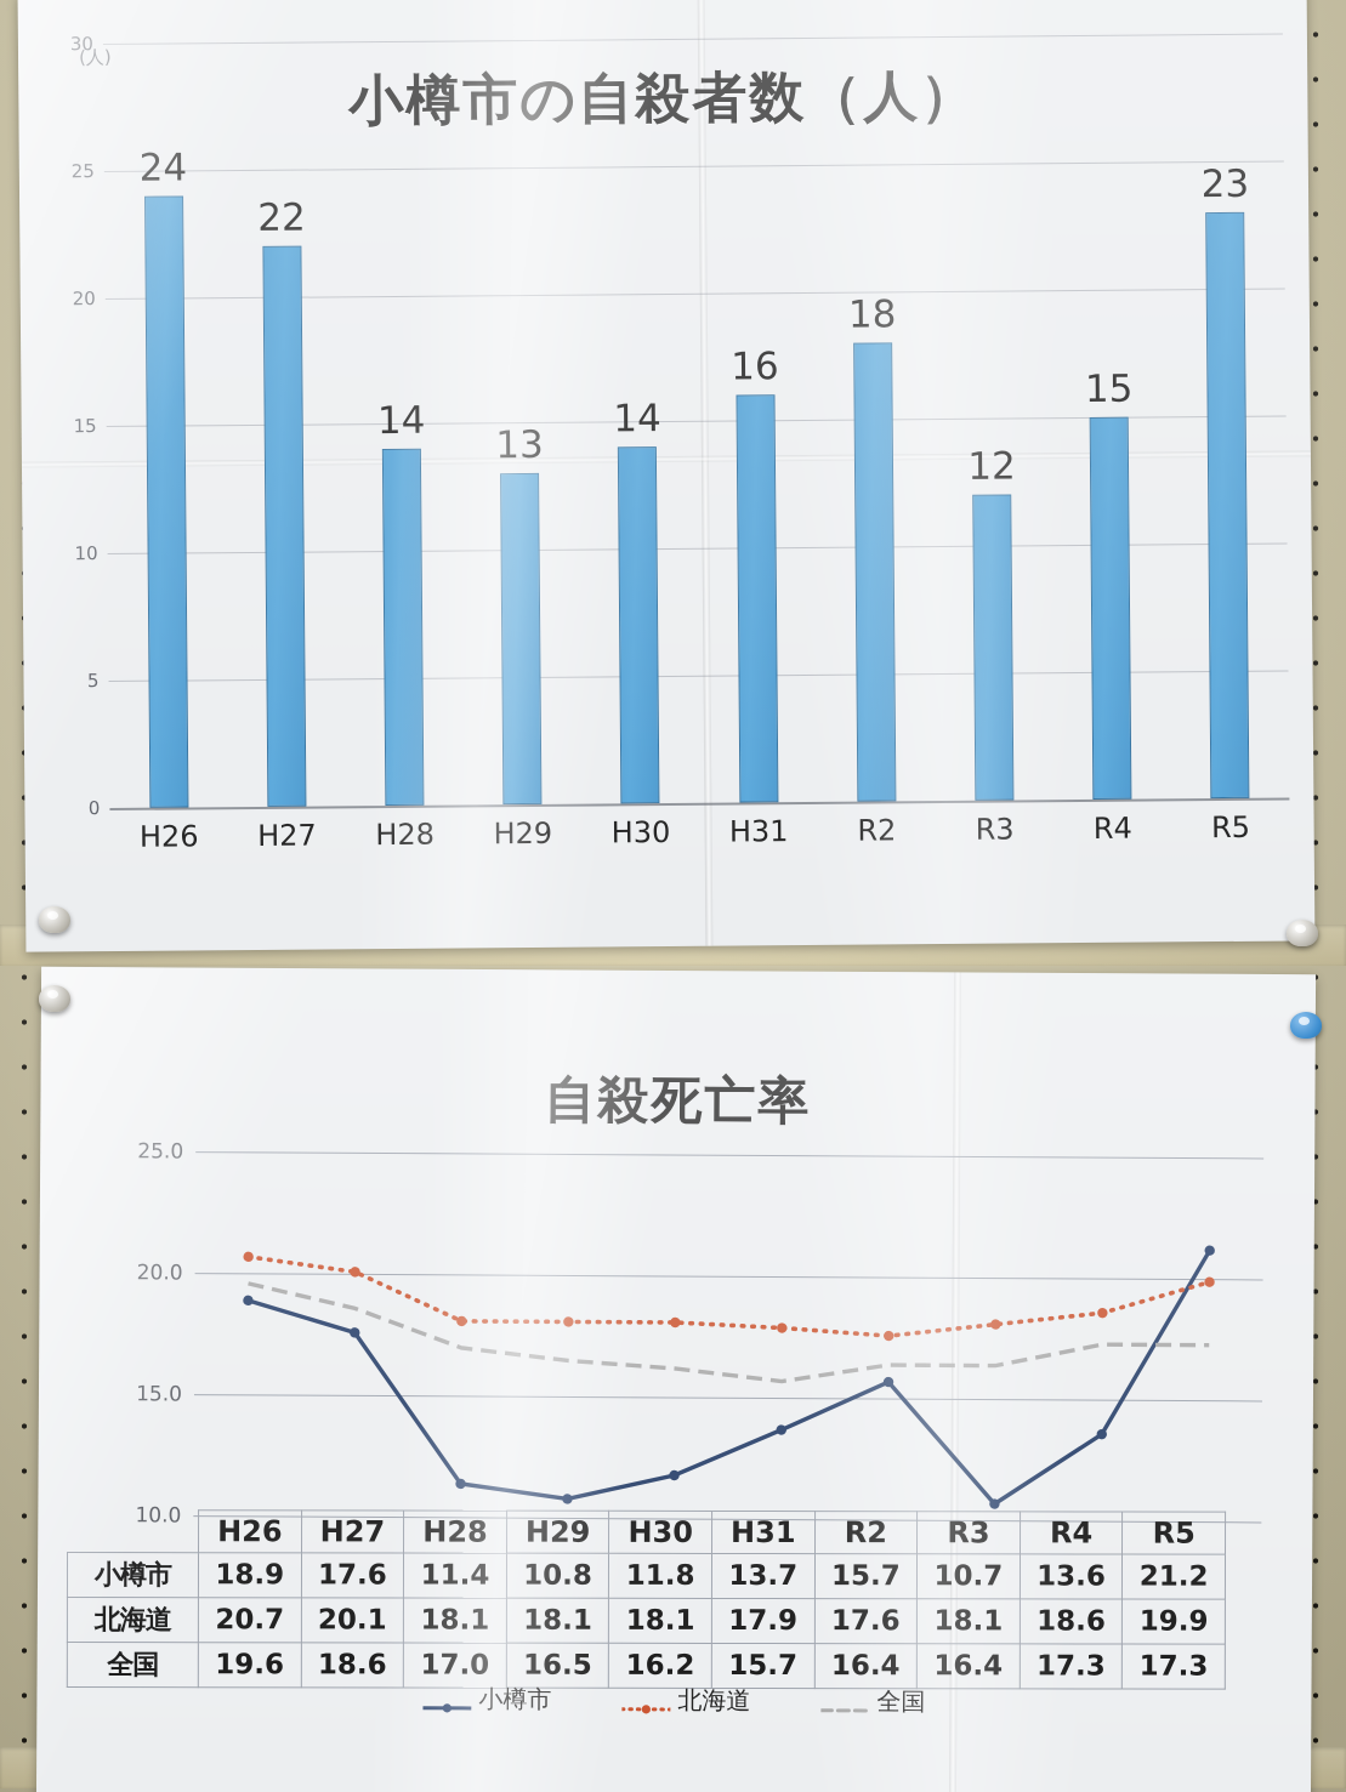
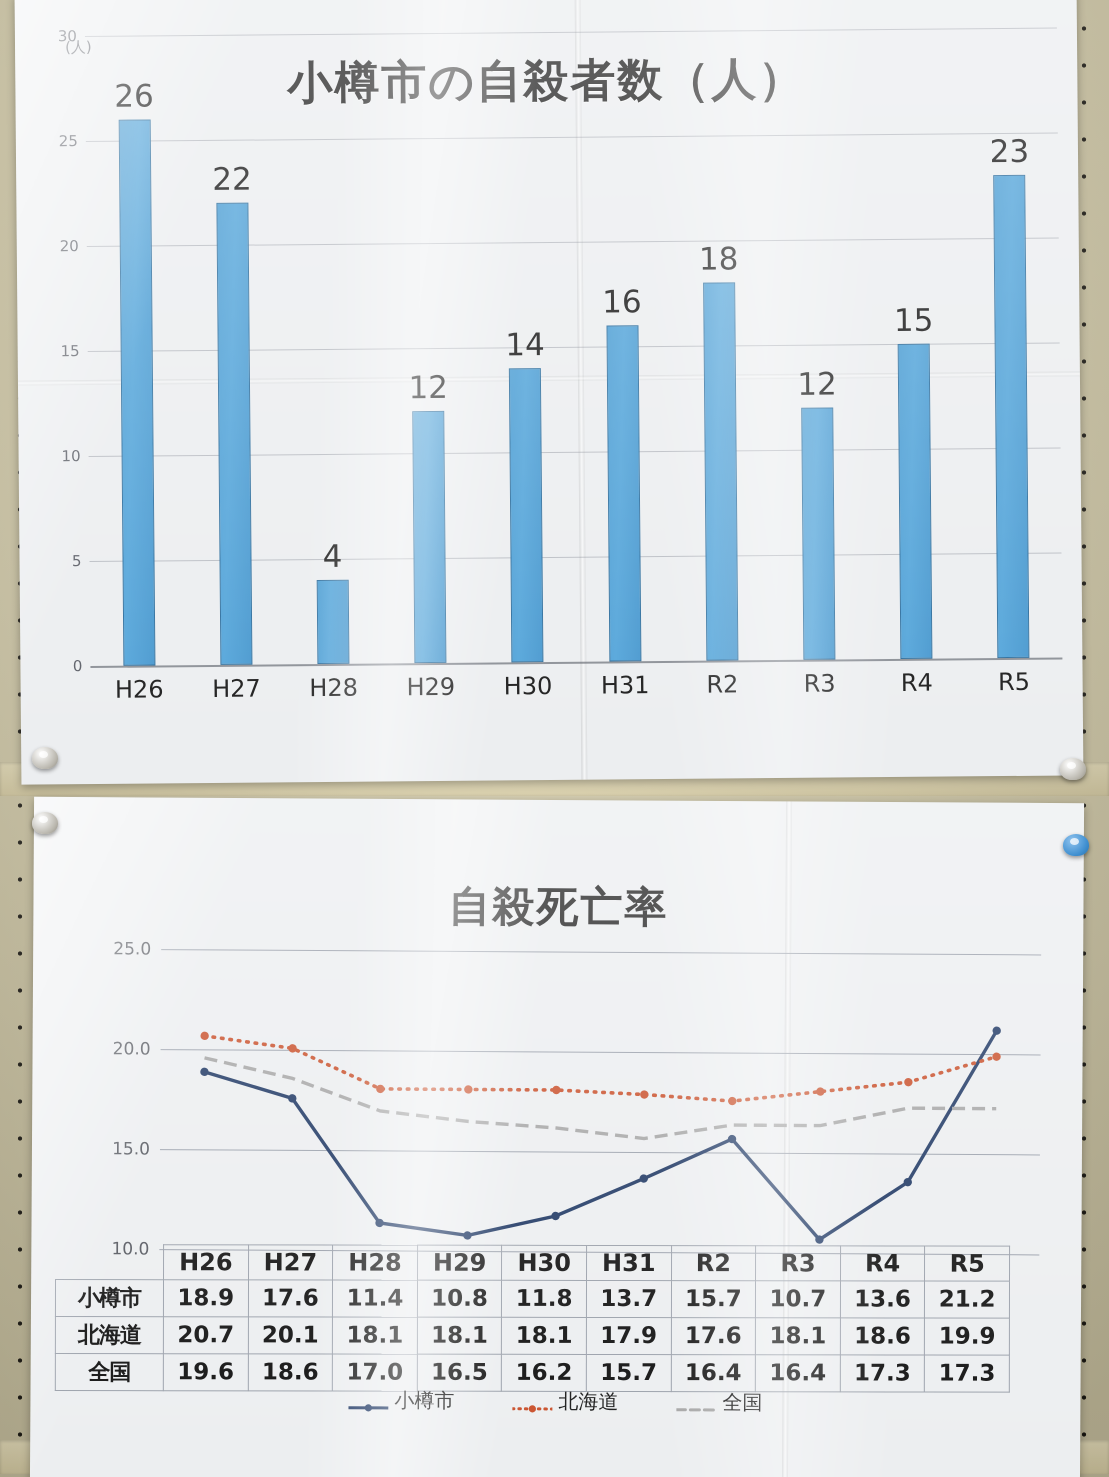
小樽市の自殺者数（人）/H26: 24 -> 26
小樽市の自殺者数（人）/H28: 14 -> 4
小樽市の自殺者数（人）/H29: 13 -> 12
